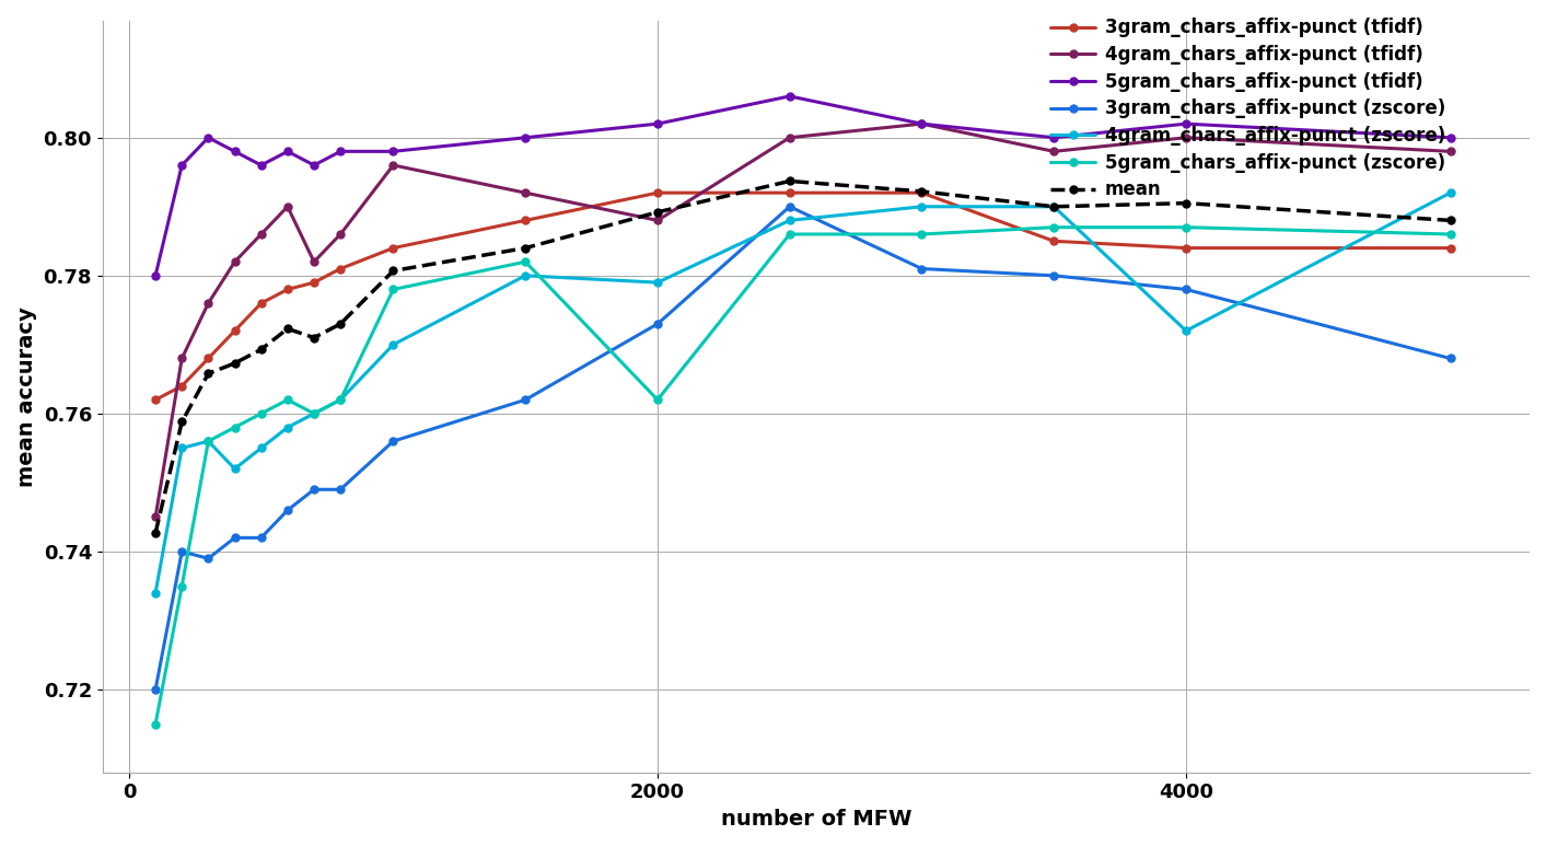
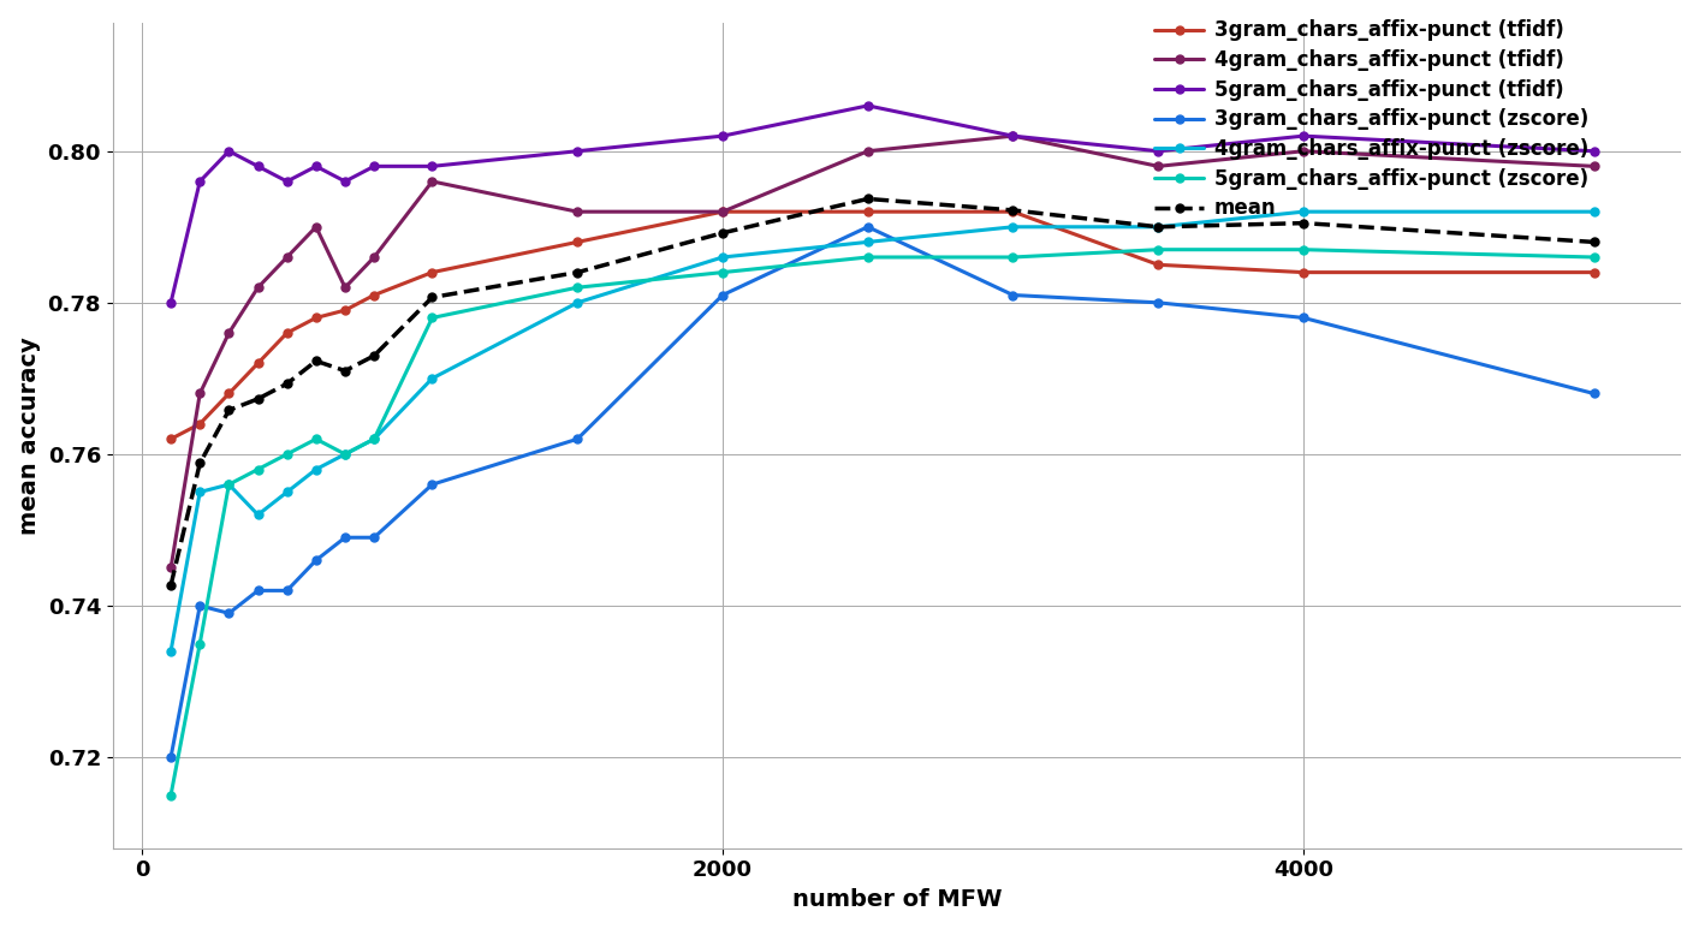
4gram_chars_affix-punct (tfidf)/2000: 0.788 -> 0.792
3gram_chars_affix-punct (zscore)/2000: 0.773 -> 0.781
4gram_chars_affix-punct (zscore)/2000: 0.779 -> 0.786
5gram_chars_affix-punct (zscore)/2000: 0.762 -> 0.784
4gram_chars_affix-punct (zscore)/4000: 0.772 -> 0.792
